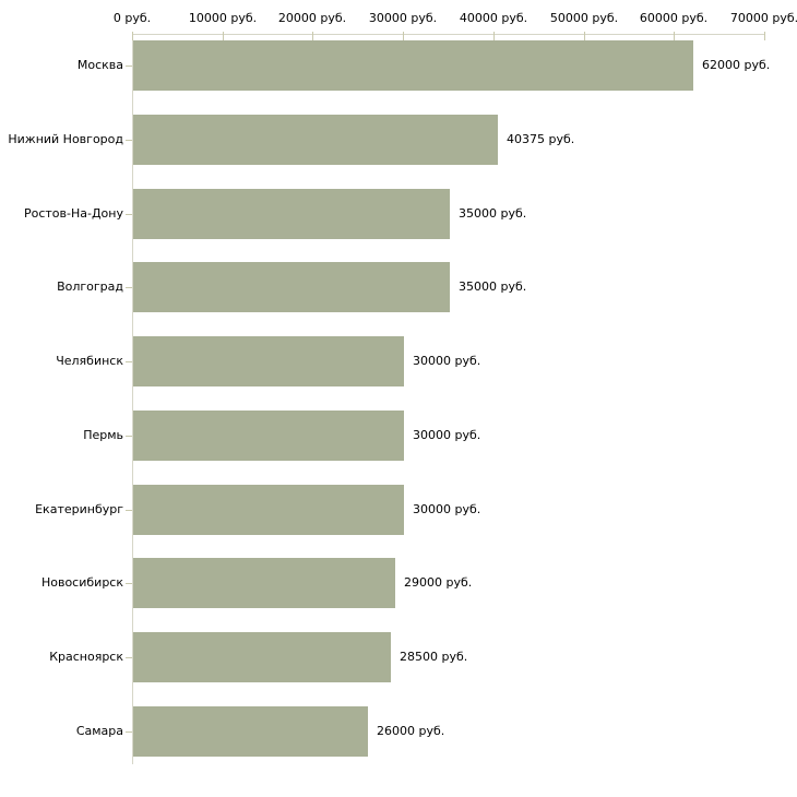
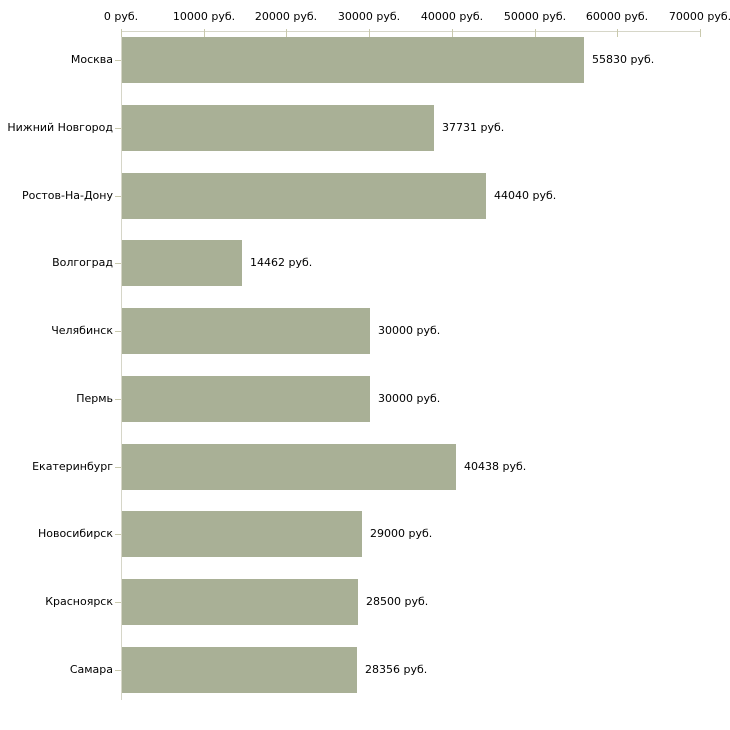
Москва: 62000 -> 55830
Нижний Новгород: 40375 -> 37731
Ростов-На-Дону: 35000 -> 44040
Волгоград: 35000 -> 14462
Екатеринбург: 30000 -> 40438
Самара: 26000 -> 28356
